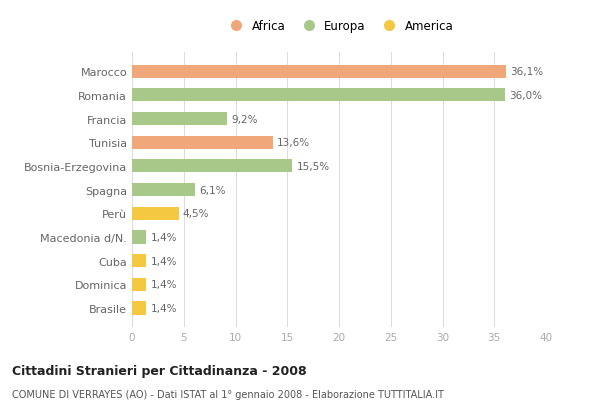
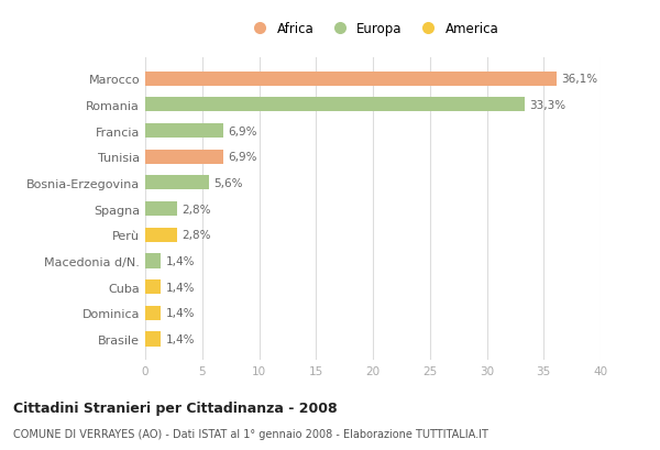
Romania: 36,0% -> 33,3%
Francia: 9,2% -> 6,9%
Tunisia: 13,6% -> 6,9%
Bosnia-Erzegovina: 15,5% -> 5,6%
Spagna: 6,1% -> 2,8%
Perù: 4,5% -> 2,8%
